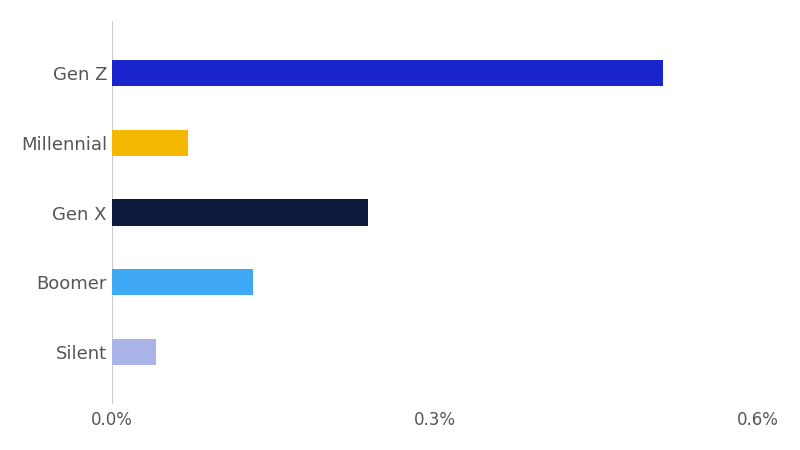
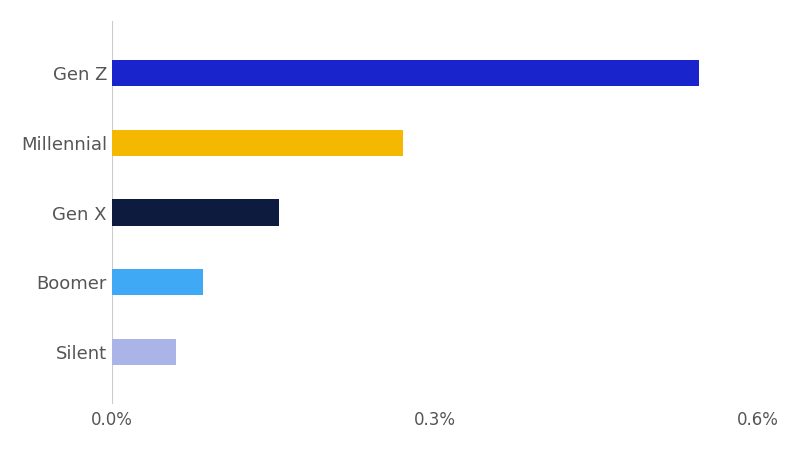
Gen Z: 0.512% -> 0.545%
Millennial: 0.071% -> 0.270%
Gen X: 0.238% -> 0.155%
Boomer: 0.131% -> 0.085%
Silent: 0.041% -> 0.060%
